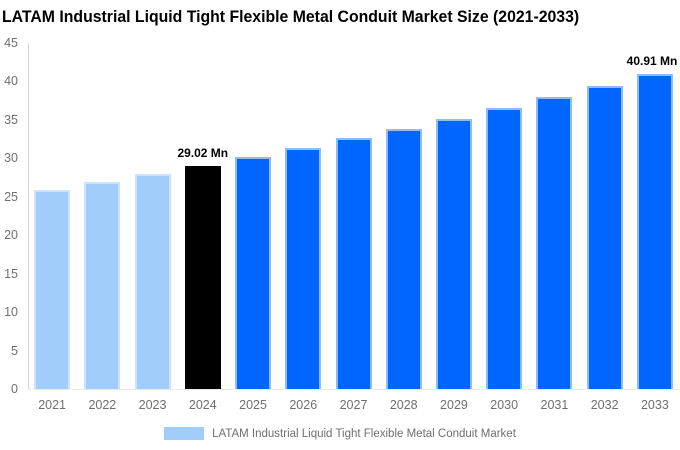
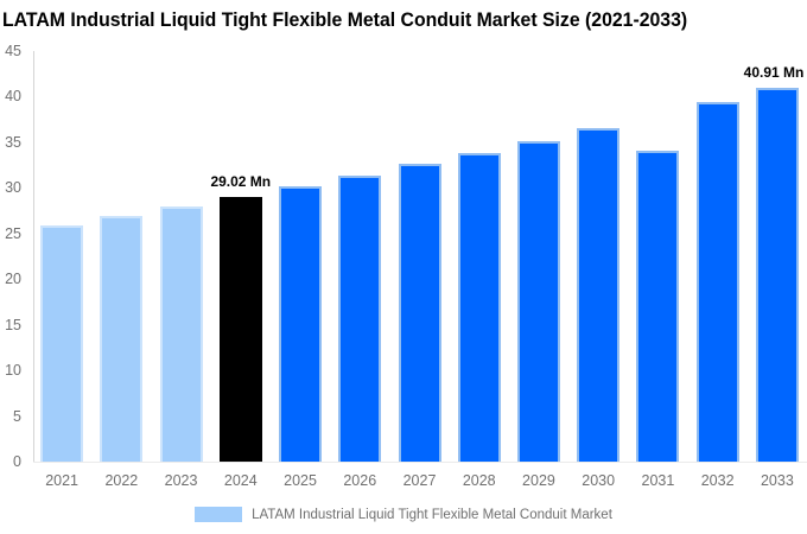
2031: 38 -> 34
